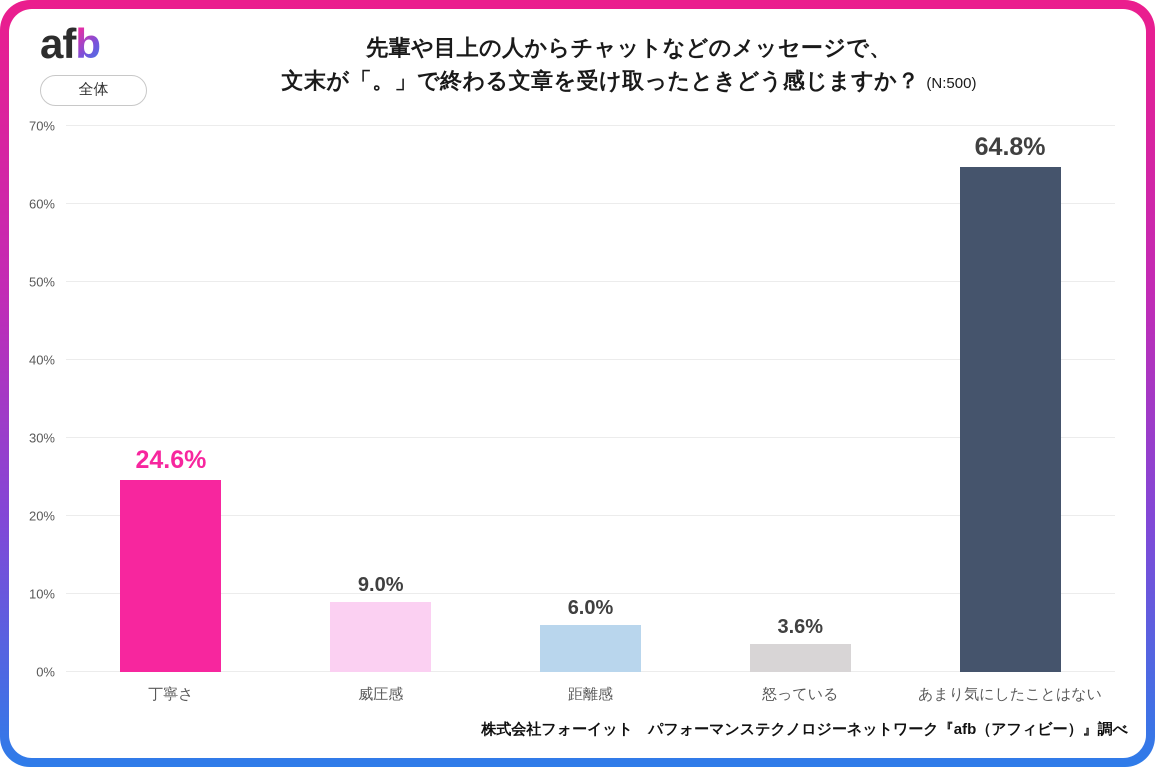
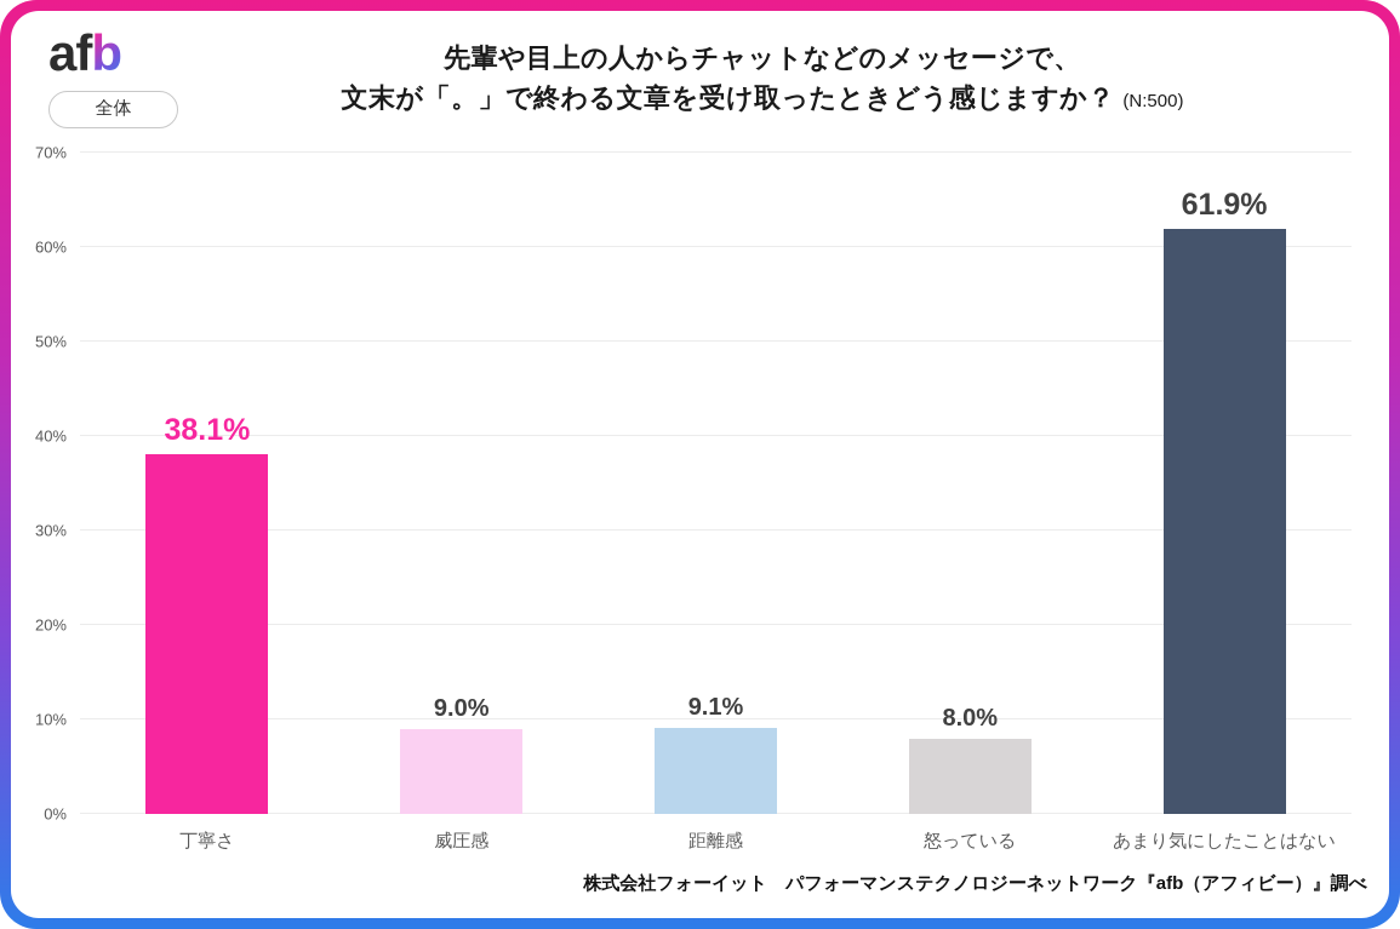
丁寧さ: 24.6% -> 38.1%
距離感: 6.0% -> 9.1%
怒っている: 3.6% -> 8.0%
あまり気にしたことはない: 64.8% -> 61.9%
